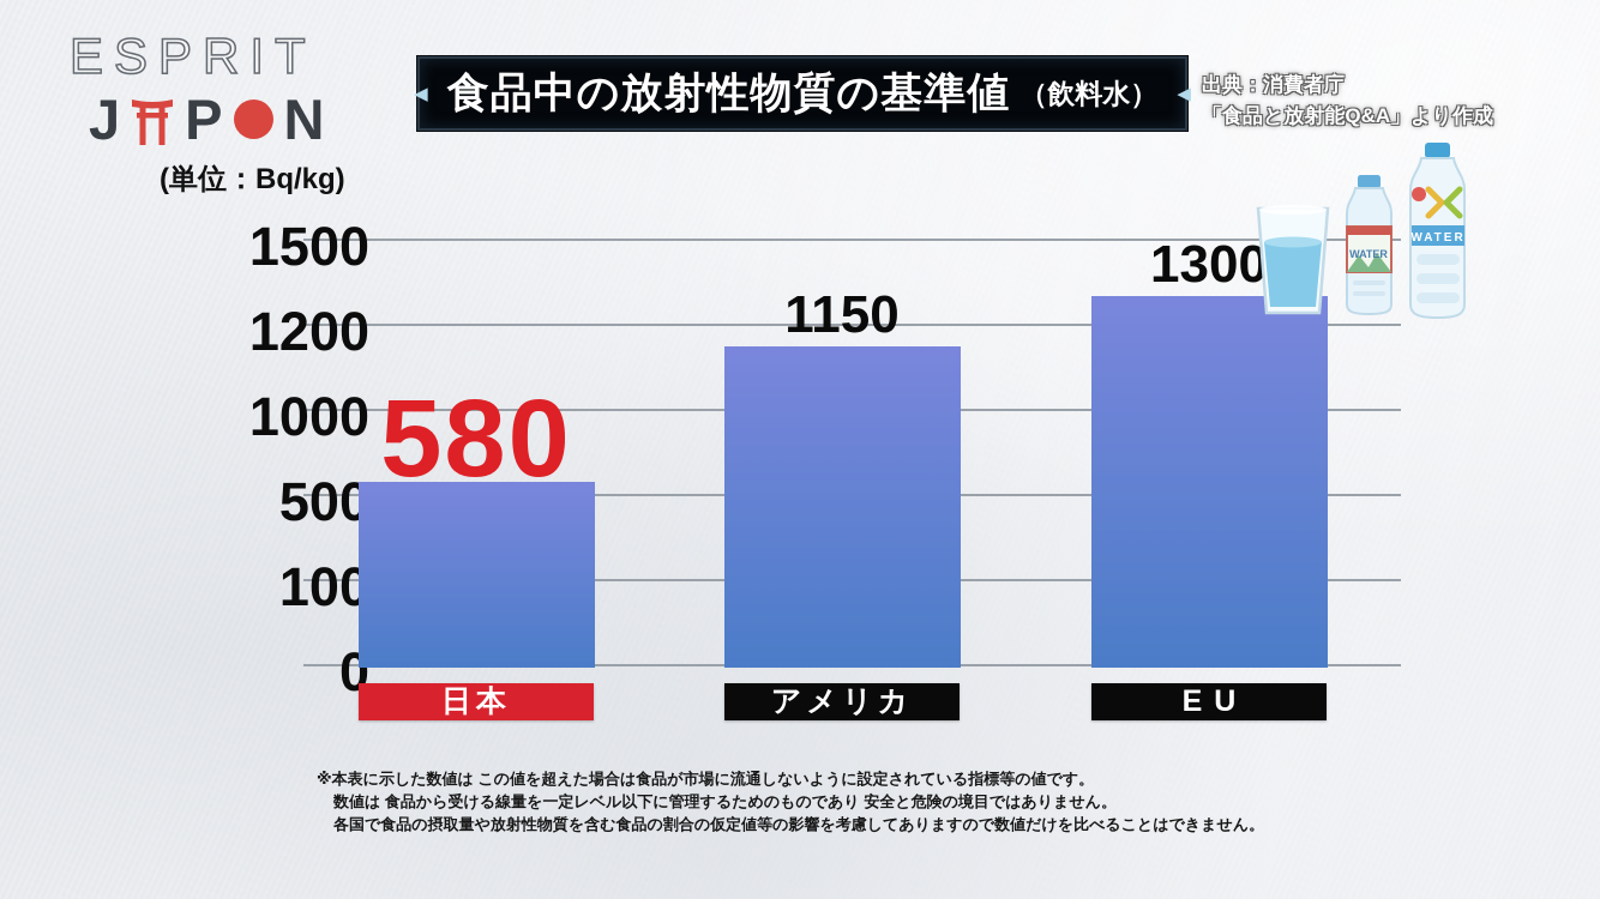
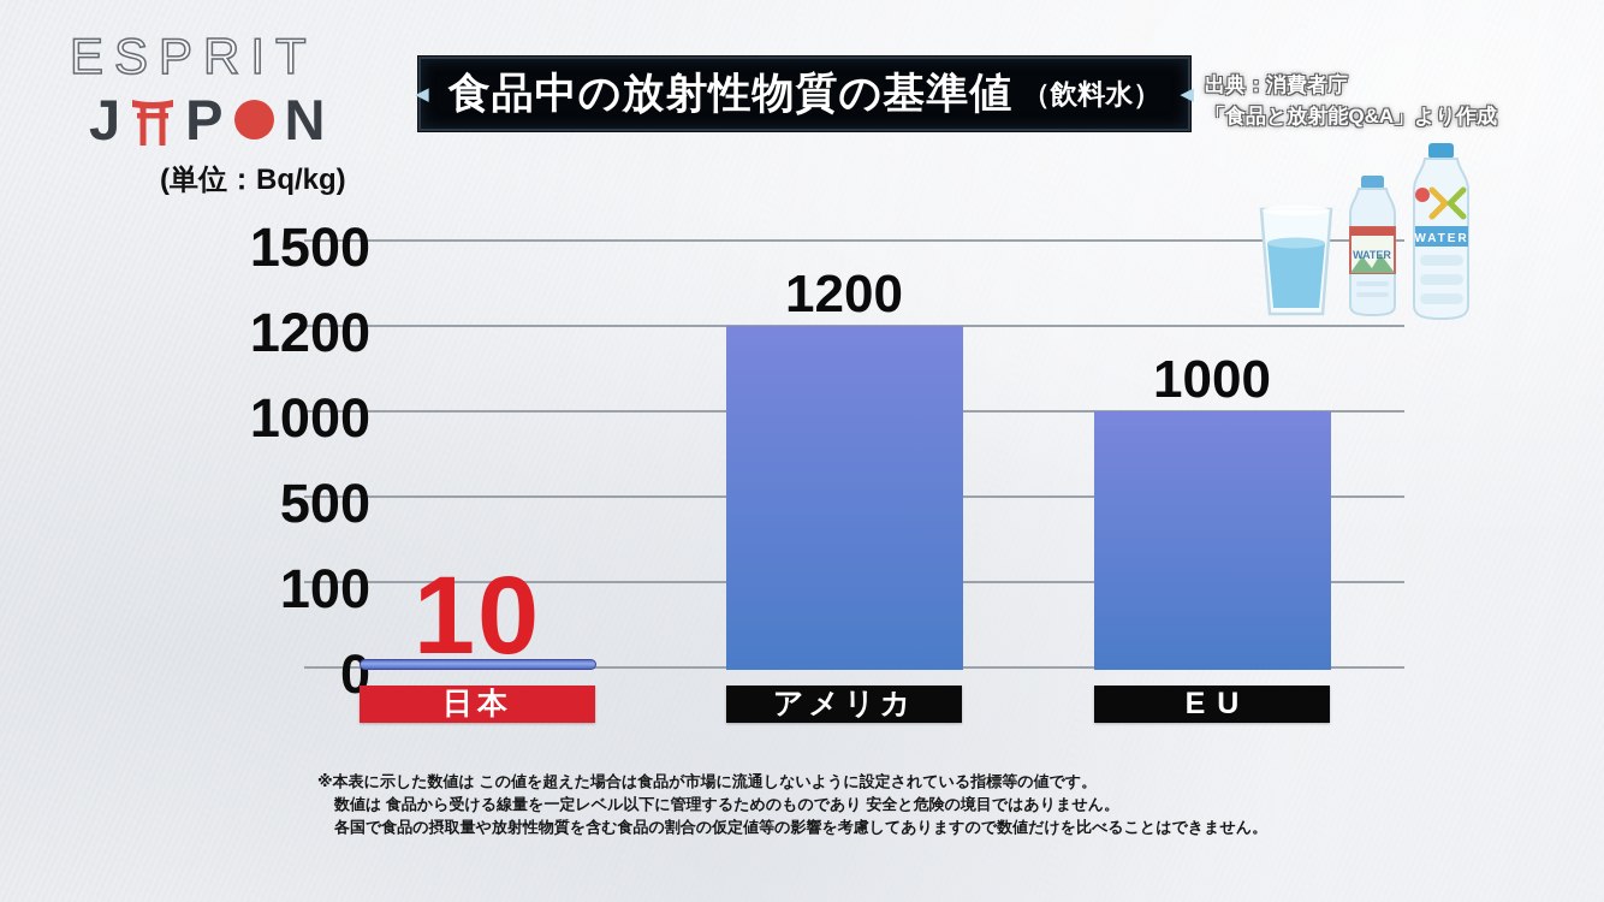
日本: 580 -> 10
アメリカ: 1150 -> 1200
EU: 1300 -> 1000
